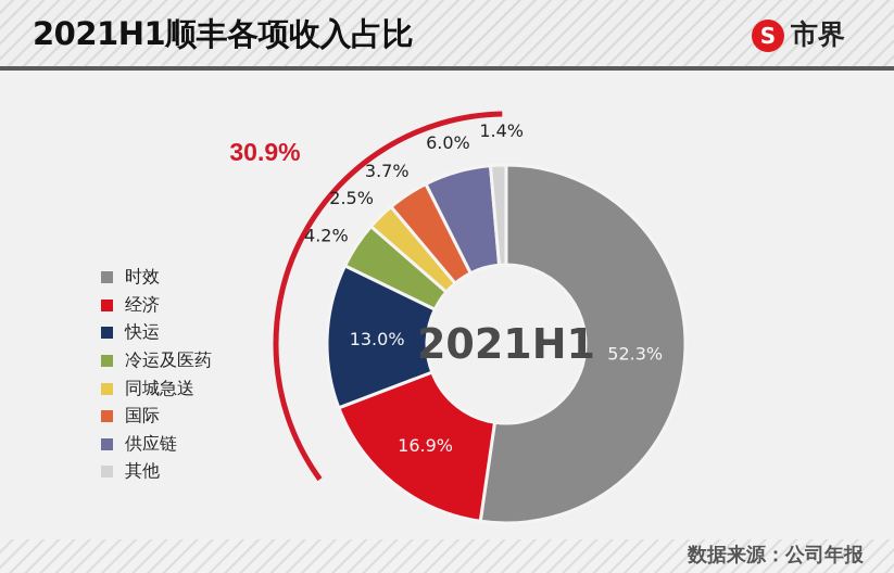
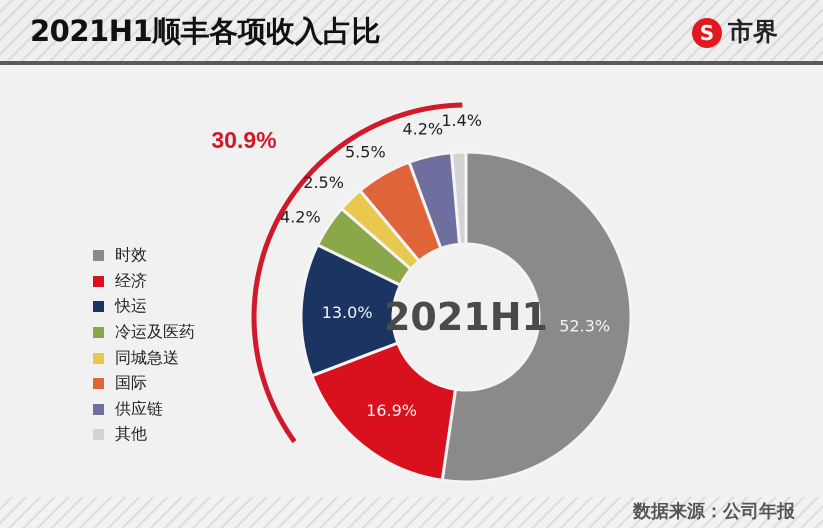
国际: 3.7% -> 5.5%
供应链: 6.0% -> 4.2%
